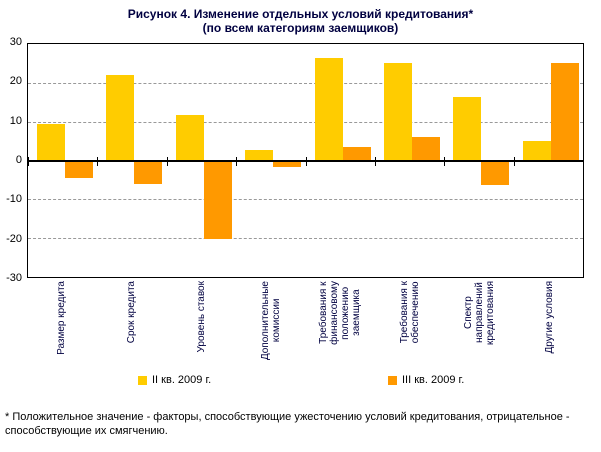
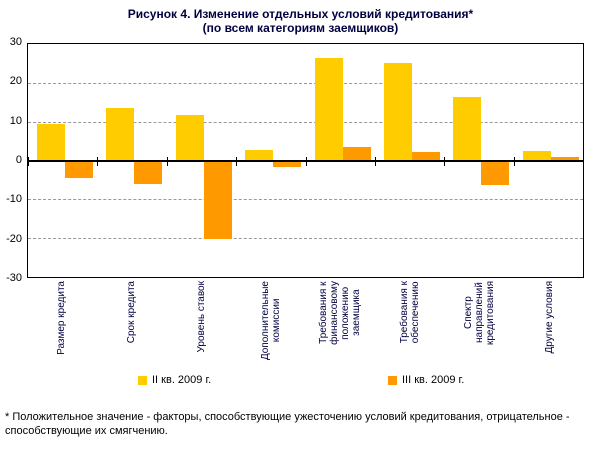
II кв. 2009 г./Срок кредита: 22 -> 13
III кв. 2009 г./Требования к обеспечению: 6 -> 2
II кв. 2009 г./Другие условия: 5 -> 2
III кв. 2009 г./Другие условия: 25 -> 1
